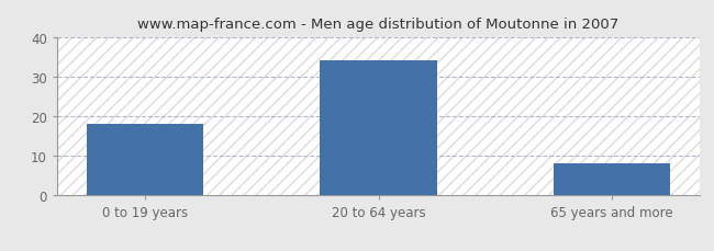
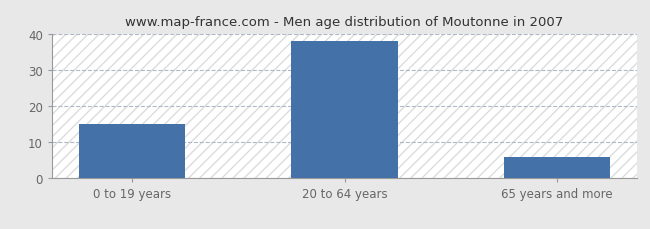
0 to 19 years: 18 -> 15
20 to 64 years: 34 -> 38
65 years and more: 8 -> 6
